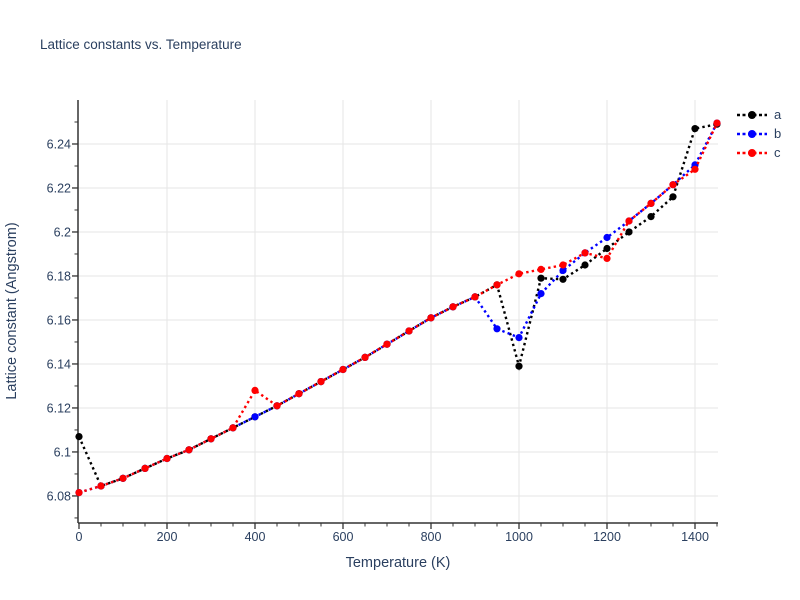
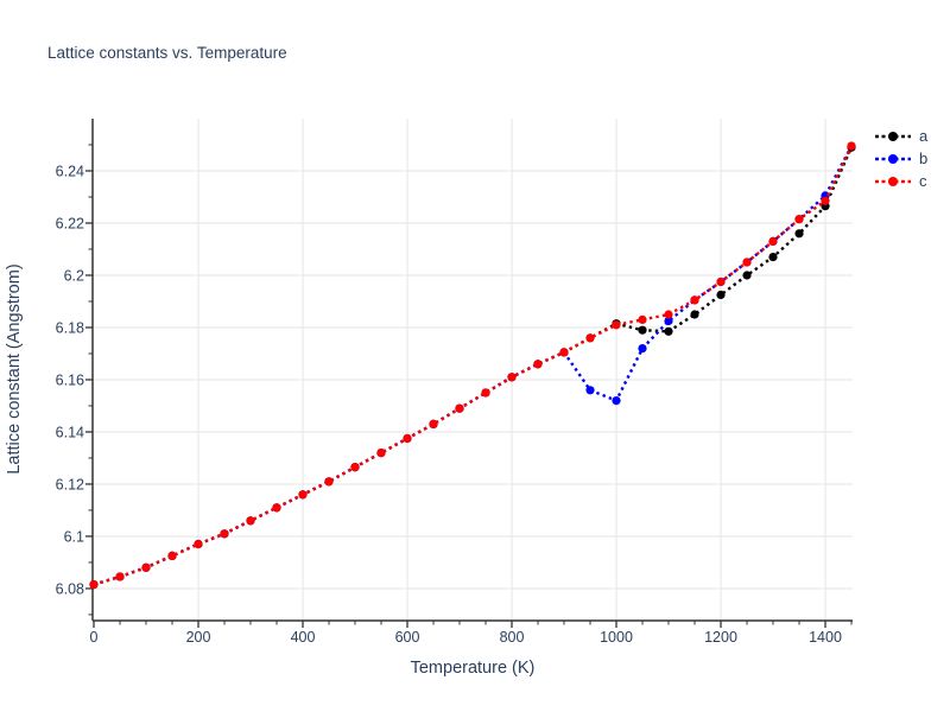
a/0: 6.107 -> 6.082
c/400: 6.128 -> 6.116
a/1000: 6.139 -> 6.181
c/1200: 6.188 -> 6.197
a/1400: 6.247 -> 6.226
